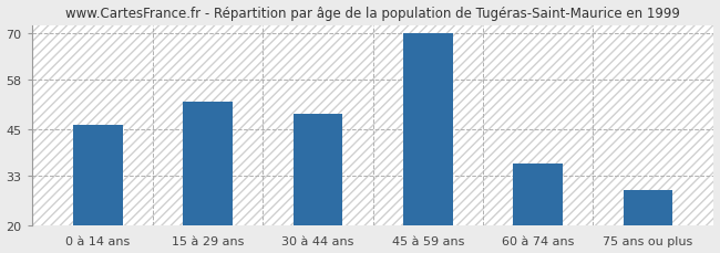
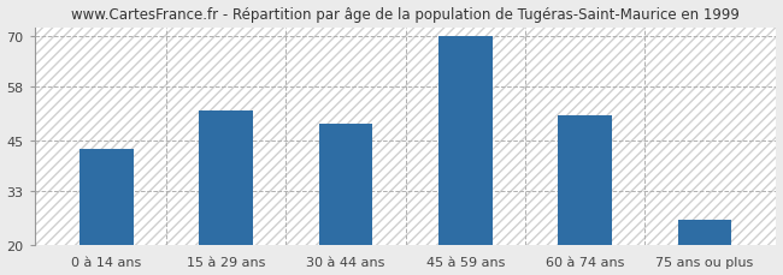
0 à 14 ans: 46 -> 43
60 à 74 ans: 36 -> 51
75 ans ou plus: 29 -> 26
